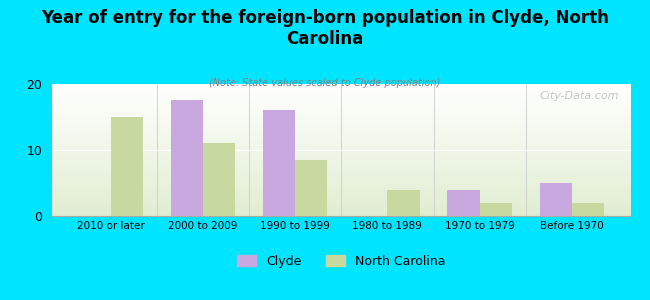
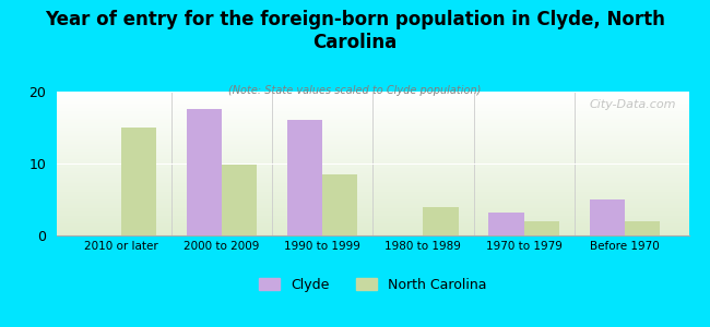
North Carolina/2000 to 2009: 11.0 -> 9.8
Clyde/1970 to 1979: 4.0 -> 3.2
